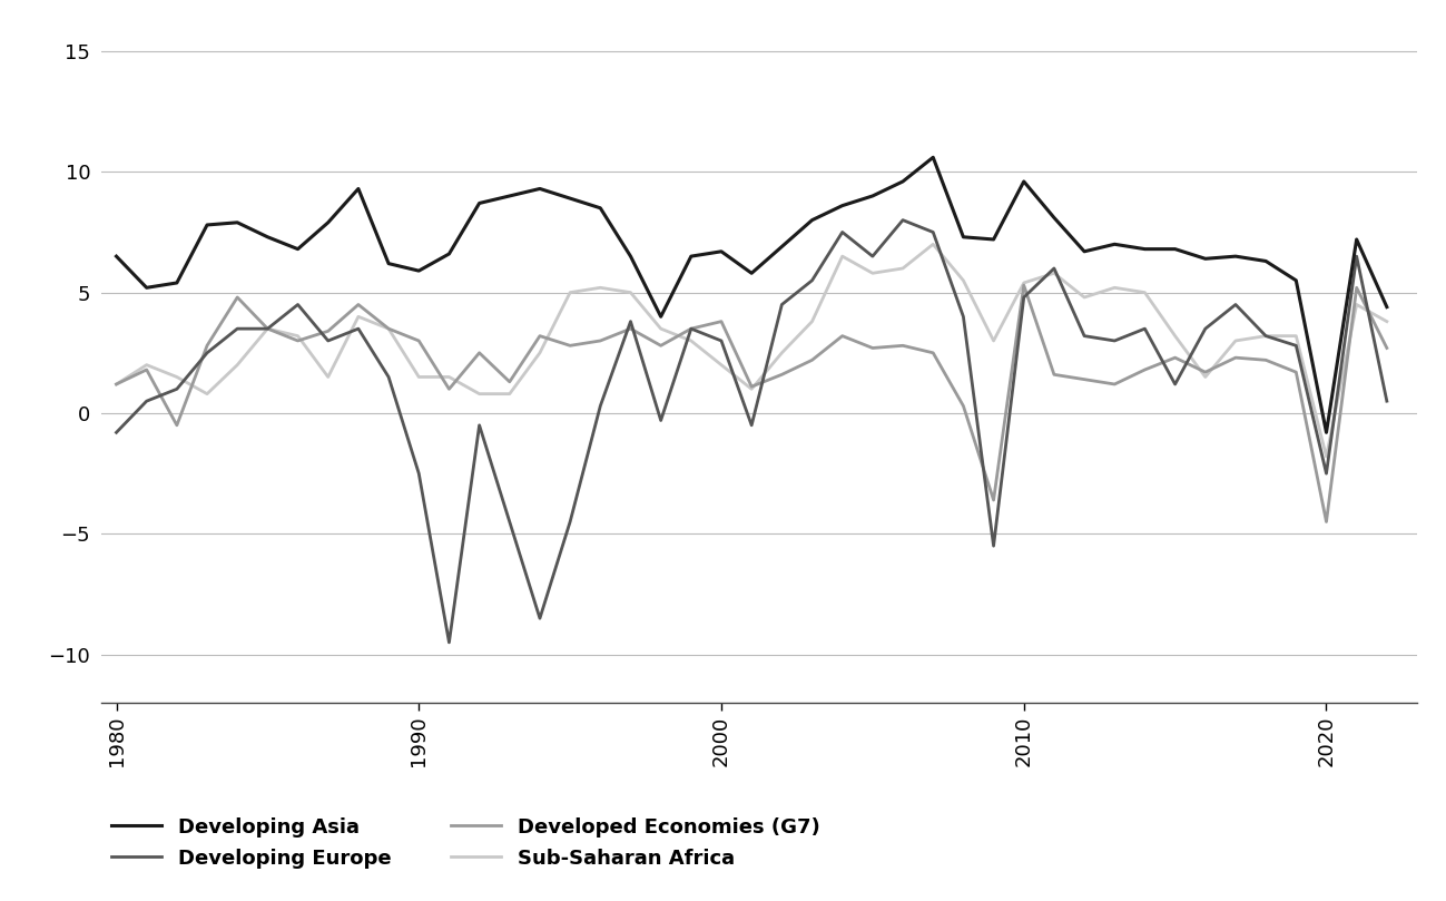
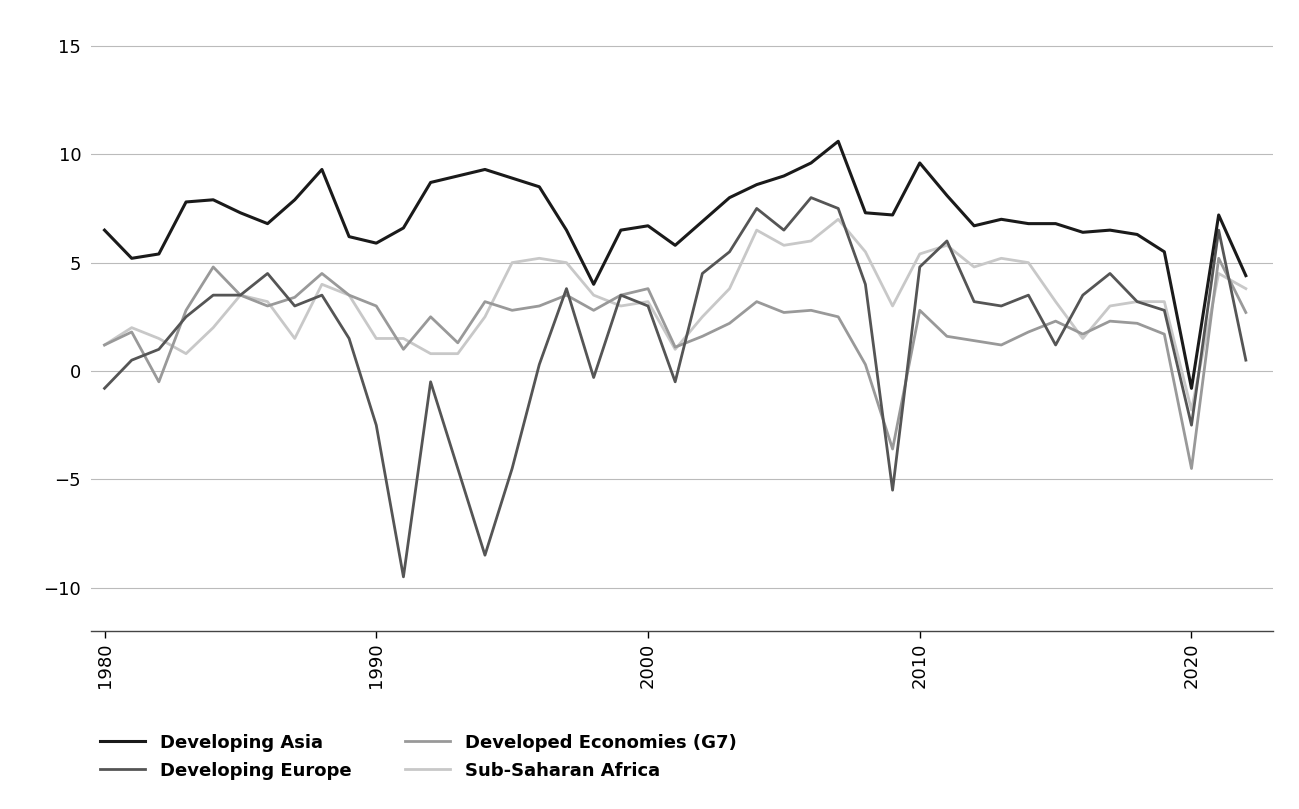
Sub-Saharan Africa/2000: 2.0 -> 3.2
Developed Economies (G7)/2010: 5.3 -> 2.8
